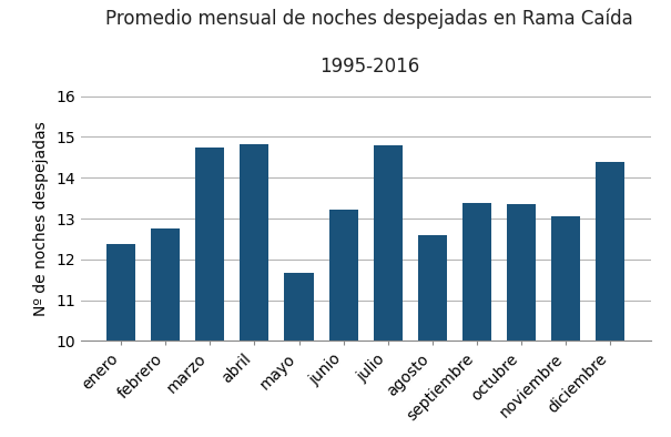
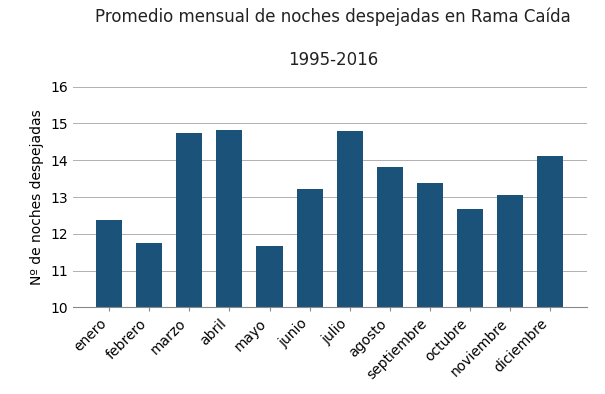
febrero: 12.75 -> 11.76
agosto: 12.60 -> 13.82
octubre: 13.35 -> 12.68
diciembre: 14.40 -> 14.12
